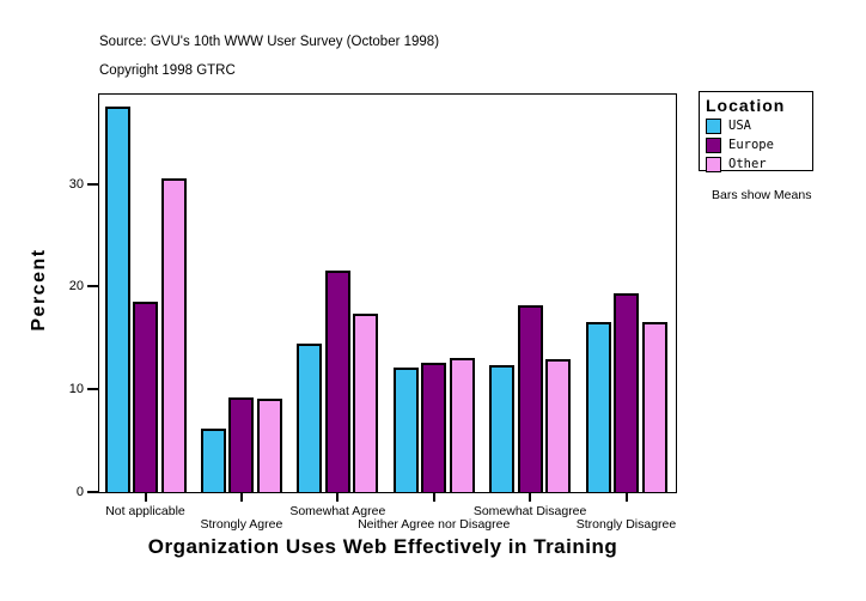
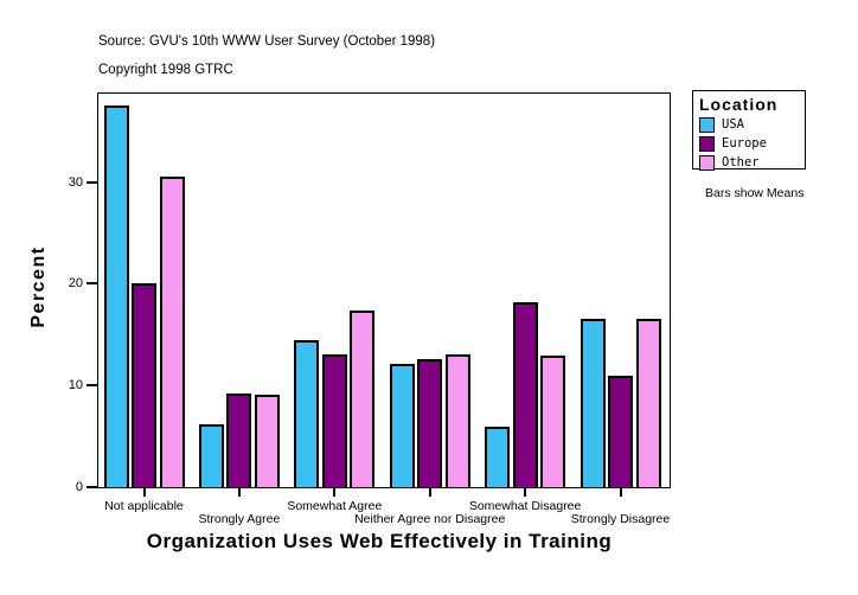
Europe/Not applicable: 18 -> 20
Europe/Somewhat Agree: 22 -> 13
USA/Somewhat Disagree: 12 -> 6
Europe/Strongly Disagree: 19 -> 11
